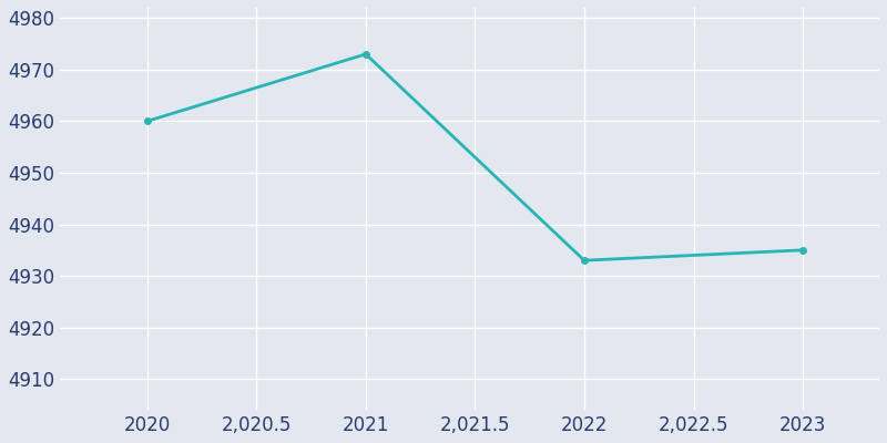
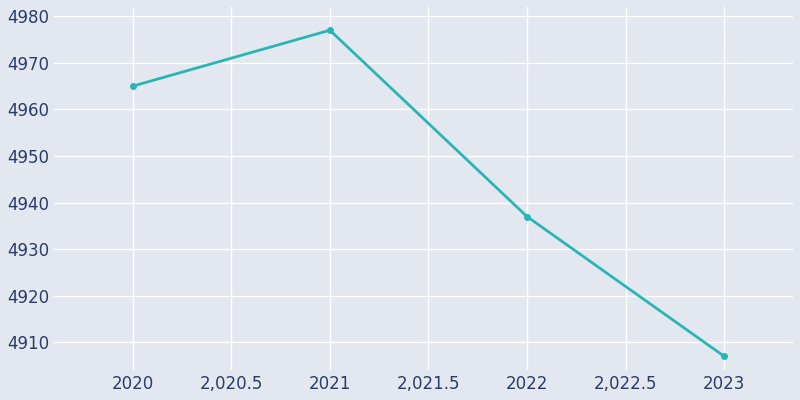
2020: 4960 -> 4965
2021: 4973 -> 4977
2022: 4933 -> 4937
2023: 4935 -> 4907
